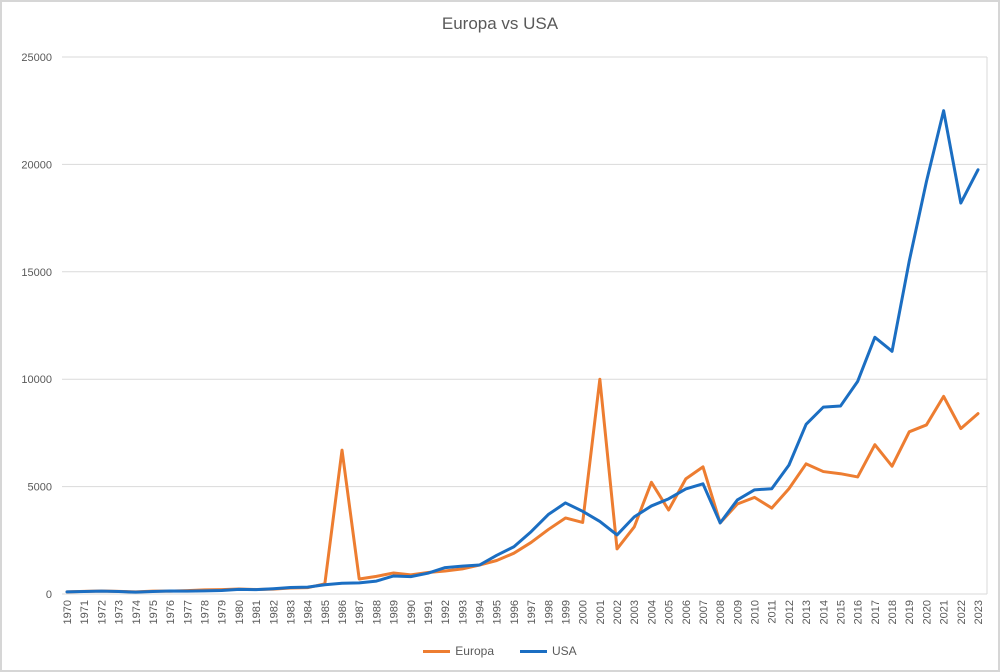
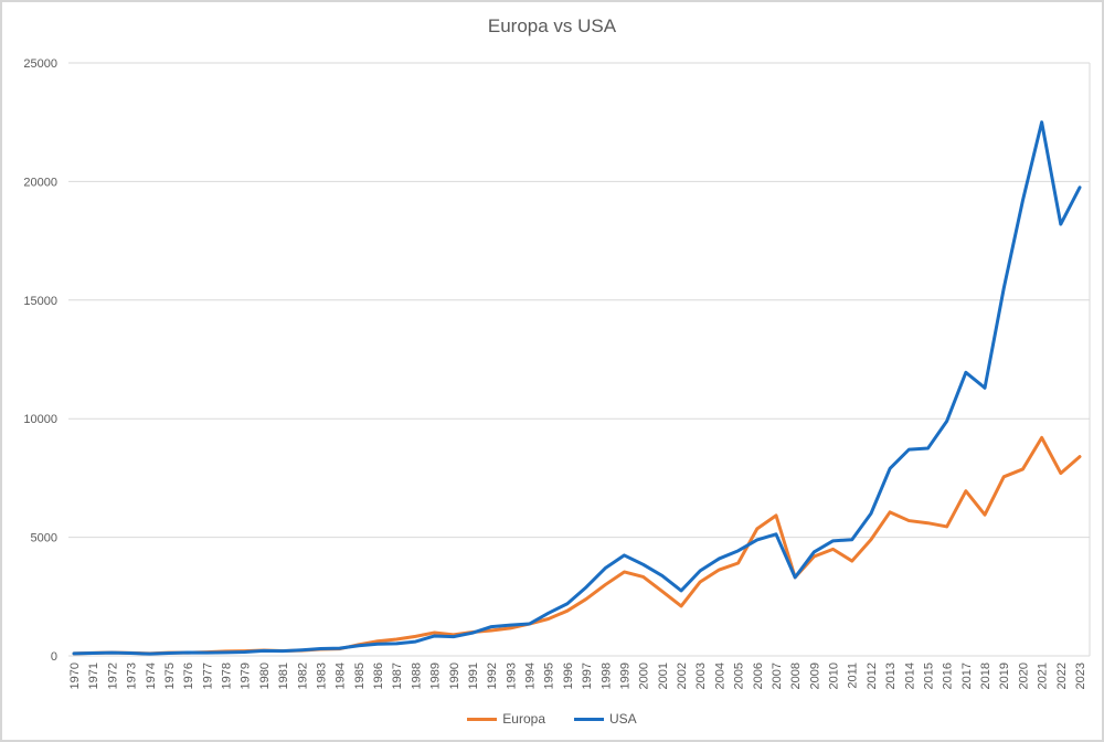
Europa/1986: 6700 -> 600
Europa/2001: 10000 -> 2700
Europa/2004: 5200 -> 3600
